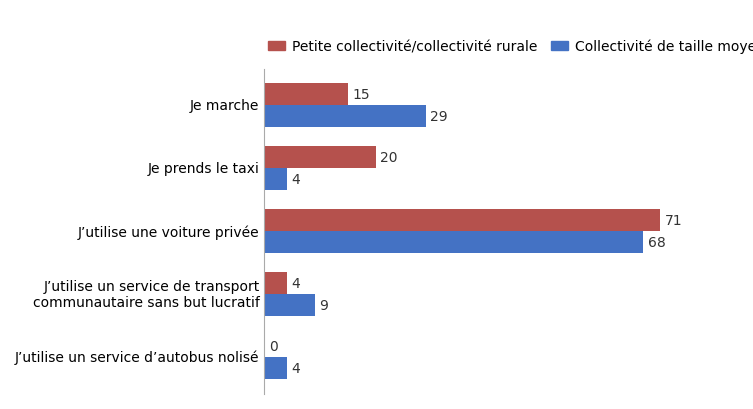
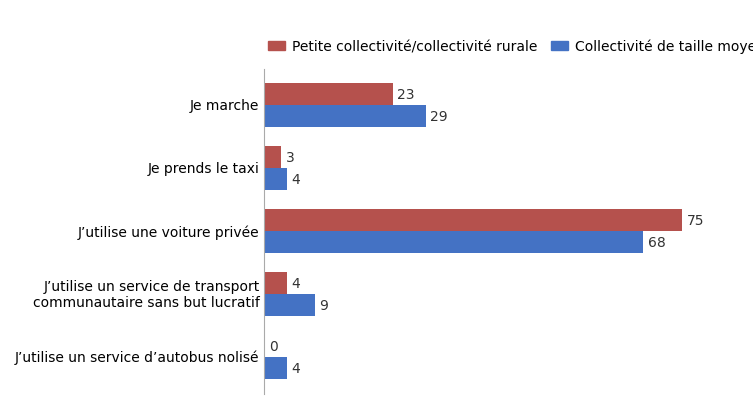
Petite collectivité/collectivité rurale/Je marche: 15 -> 23
Petite collectivité/collectivité rurale/Je prends le taxi: 20 -> 3
Petite collectivité/collectivité rurale/J’utilise une voiture privée: 71 -> 75
